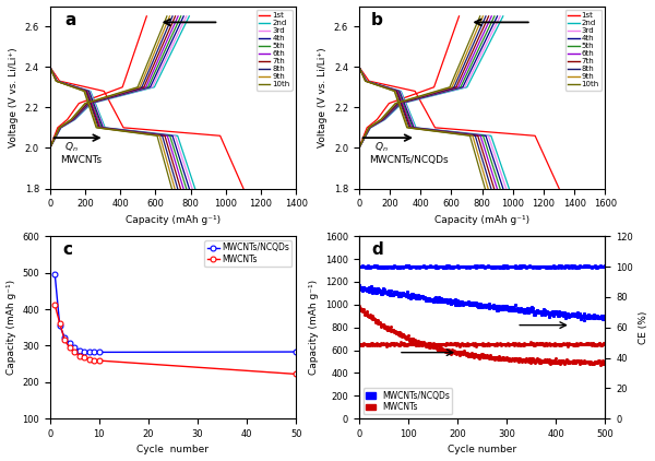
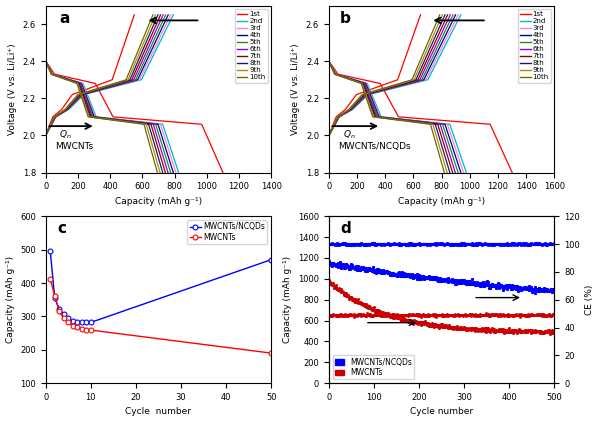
MWCNTs/NCQDs/50: 283 -> 470
MWCNTs/50: 222 -> 190
